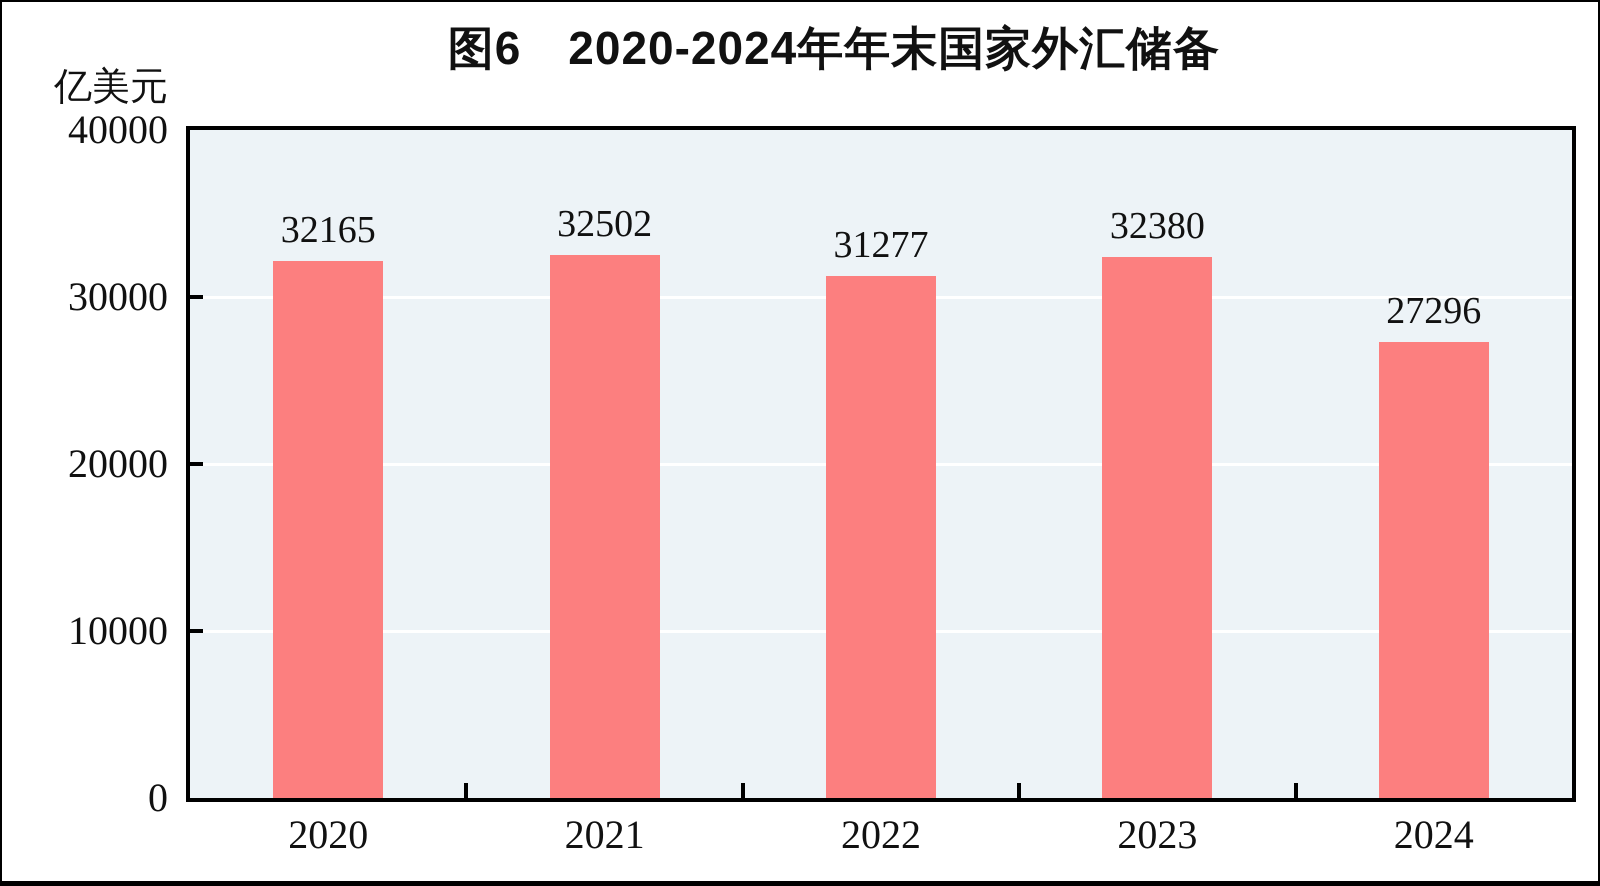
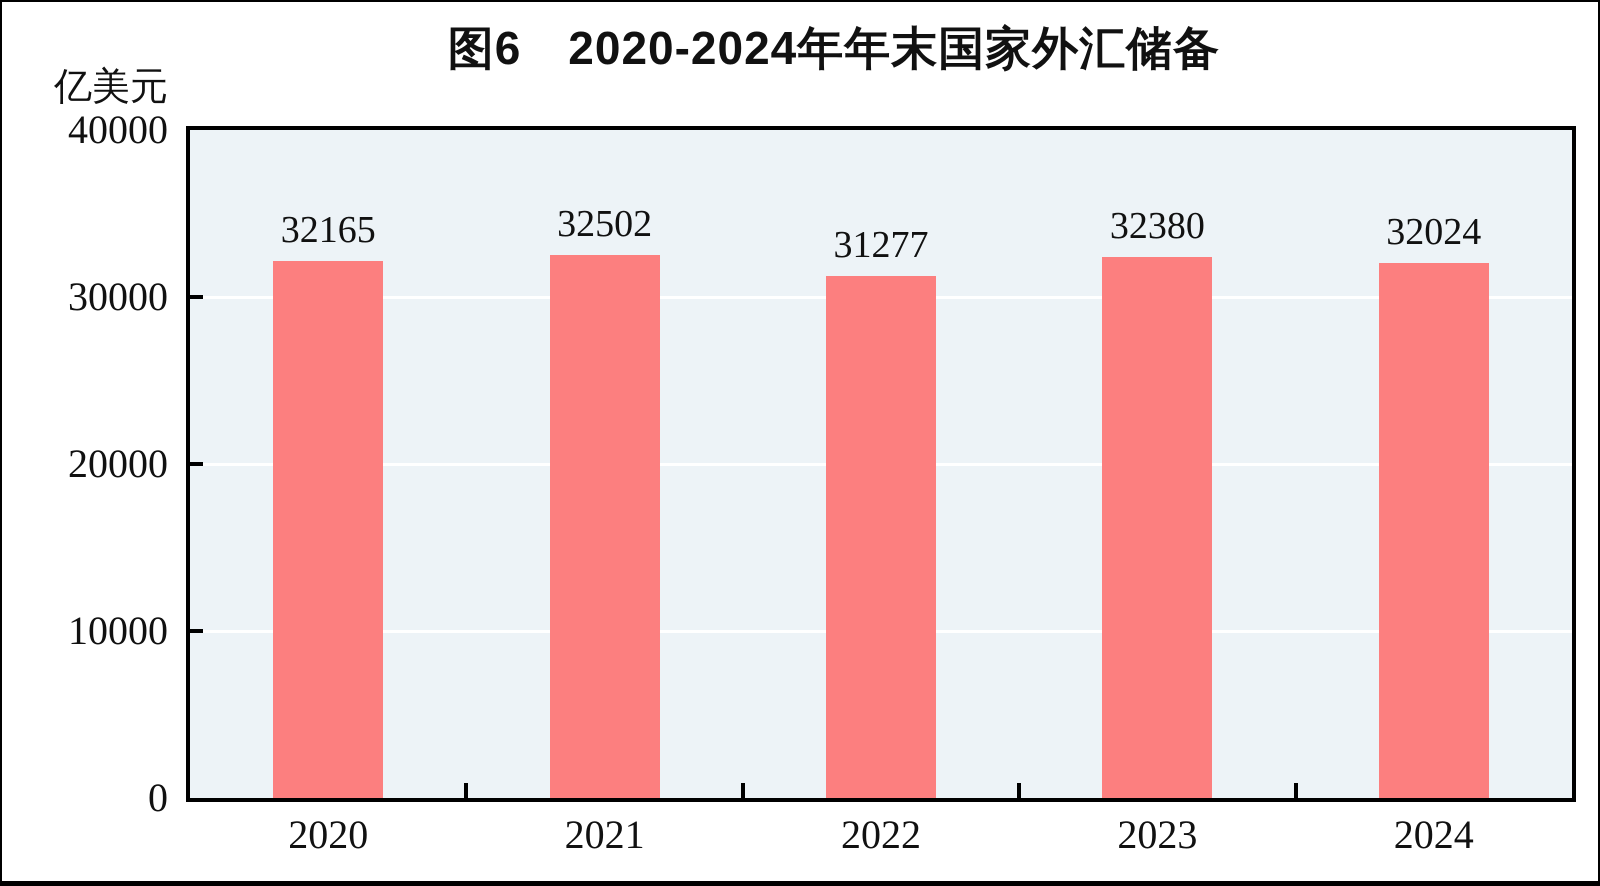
2024: 27296 -> 32024
